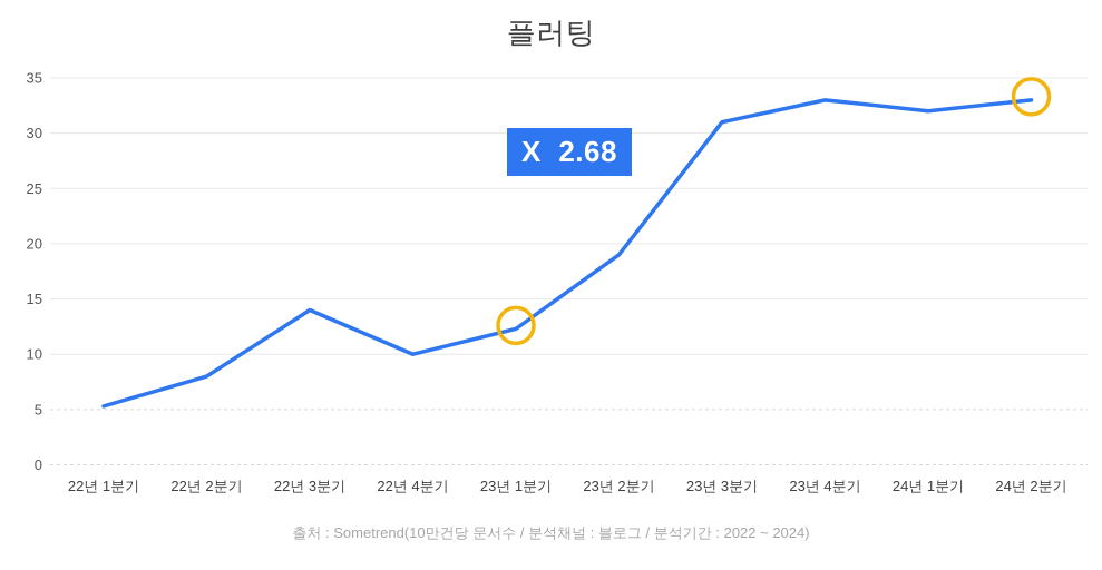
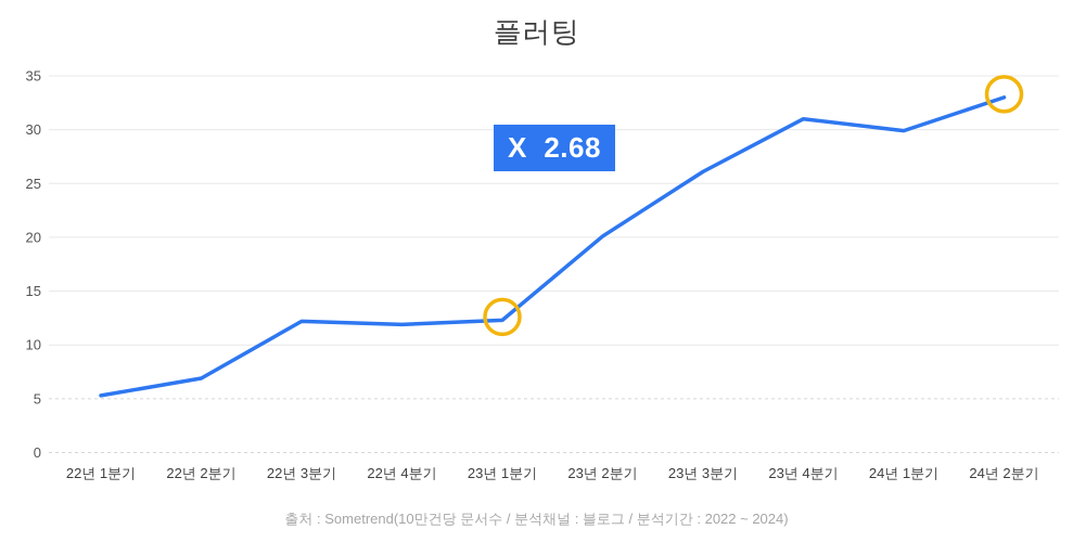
22년 2분기: 8 -> 7
22년 3분기: 14 -> 12
22년 4분기: 10 -> 12
23년 2분기: 19 -> 20
23년 3분기: 31 -> 26
23년 4분기: 33 -> 31
24년 1분기: 32 -> 30
